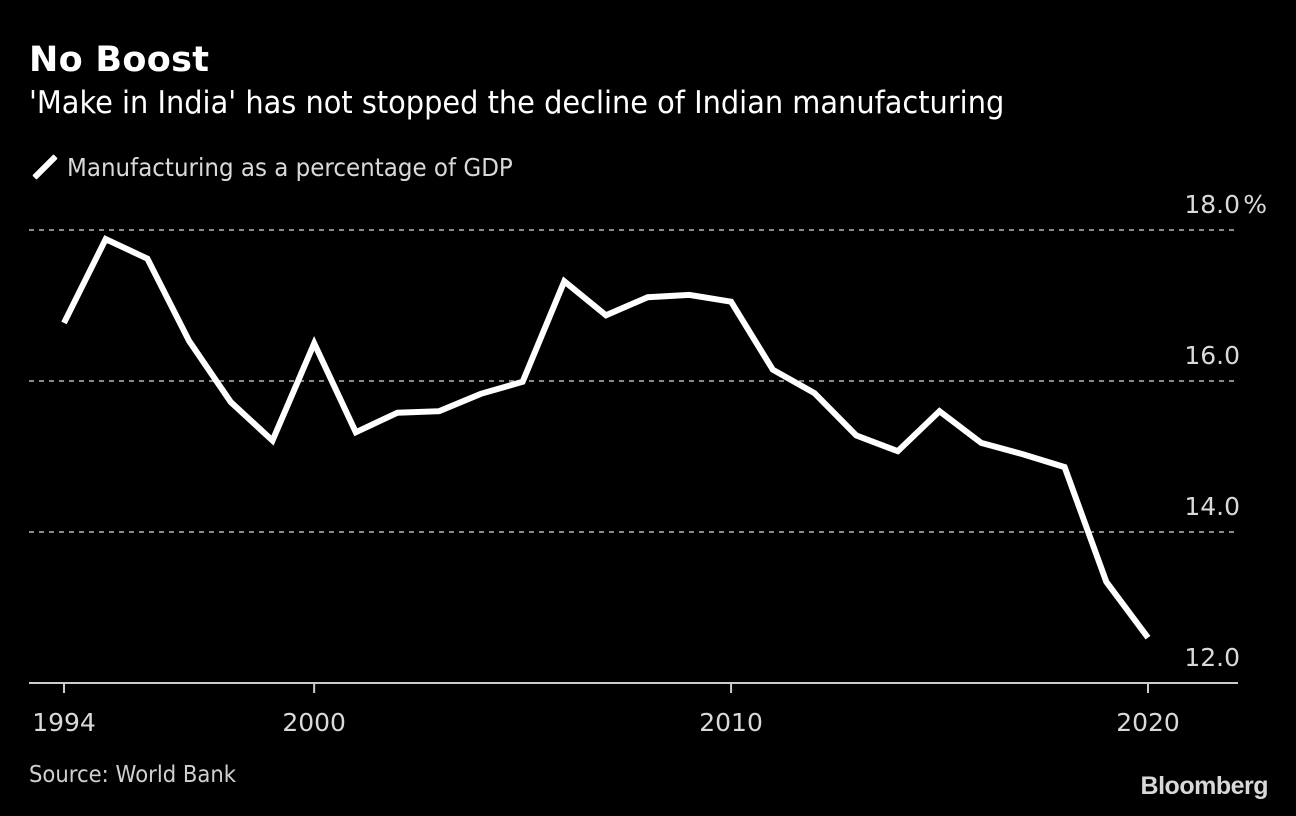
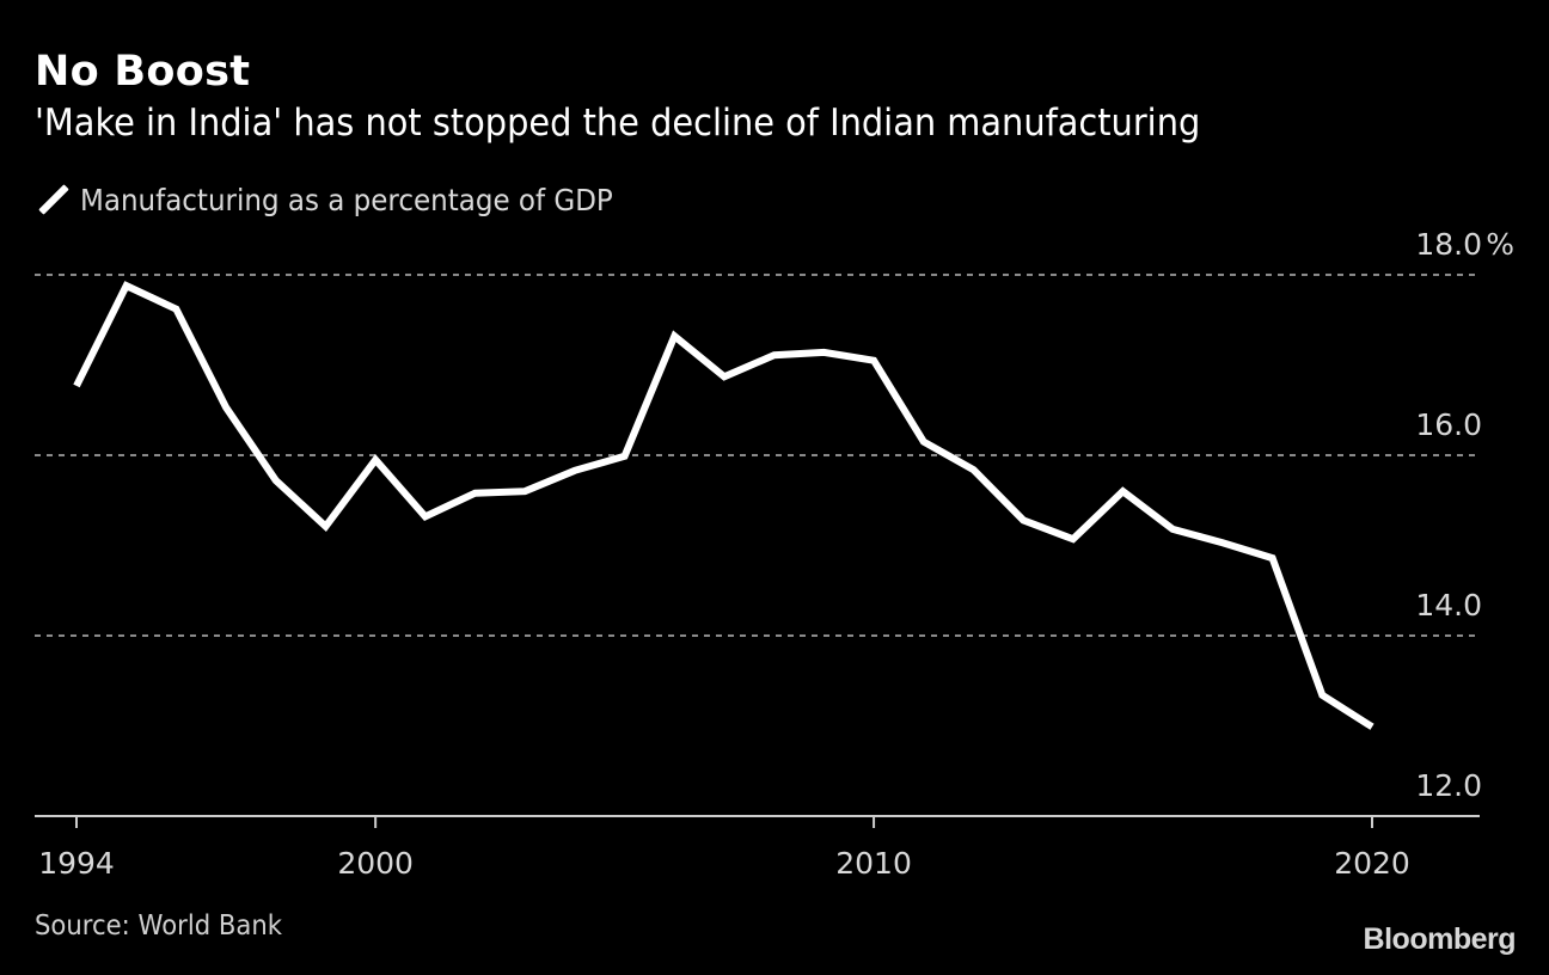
2000: 16.5 -> 15.9
2020: 12.6 -> 13.0
